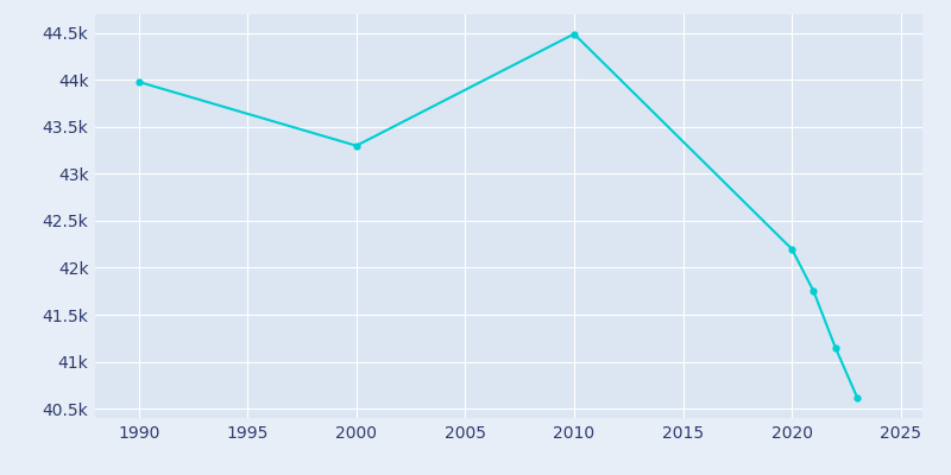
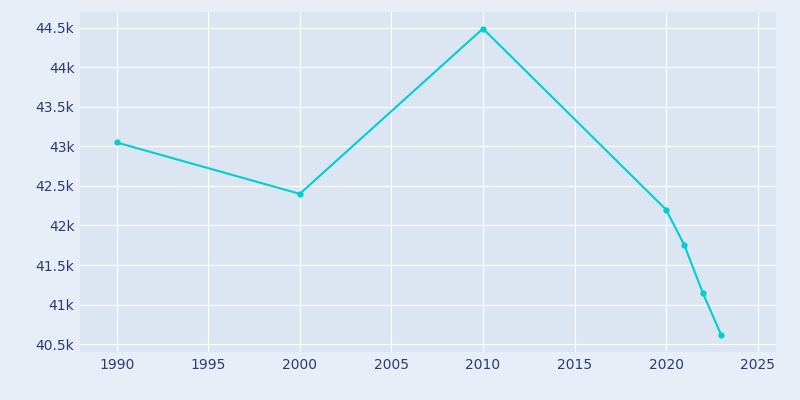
1990: 43.98k -> 43.05k
2000: 43.30k -> 42.40k
